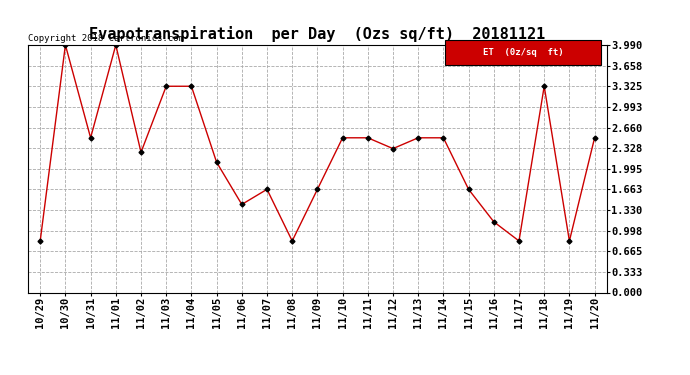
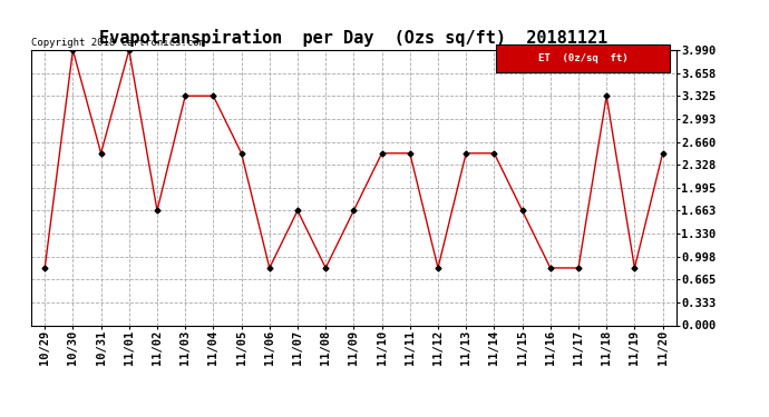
11/02: 2.26 -> 1.66
11/05: 2.10 -> 2.49
11/06: 1.42 -> 0.83
11/12: 2.32 -> 0.83
11/16: 1.14 -> 0.83
